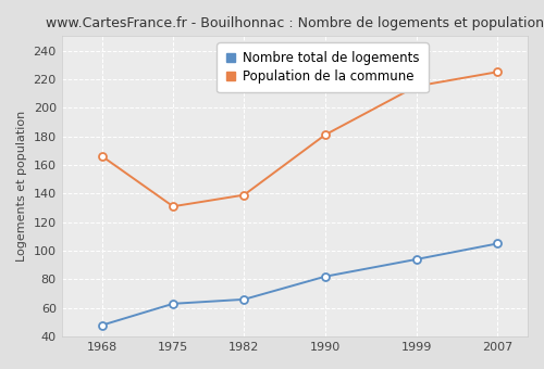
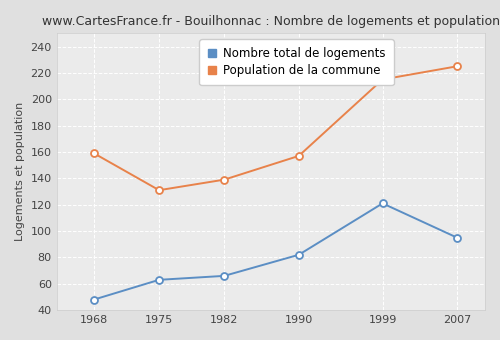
Population de la commune/1968: 166 -> 159
Population de la commune/1990: 181 -> 157
Nombre total de logements/1999: 94 -> 121
Nombre total de logements/2007: 105 -> 95
